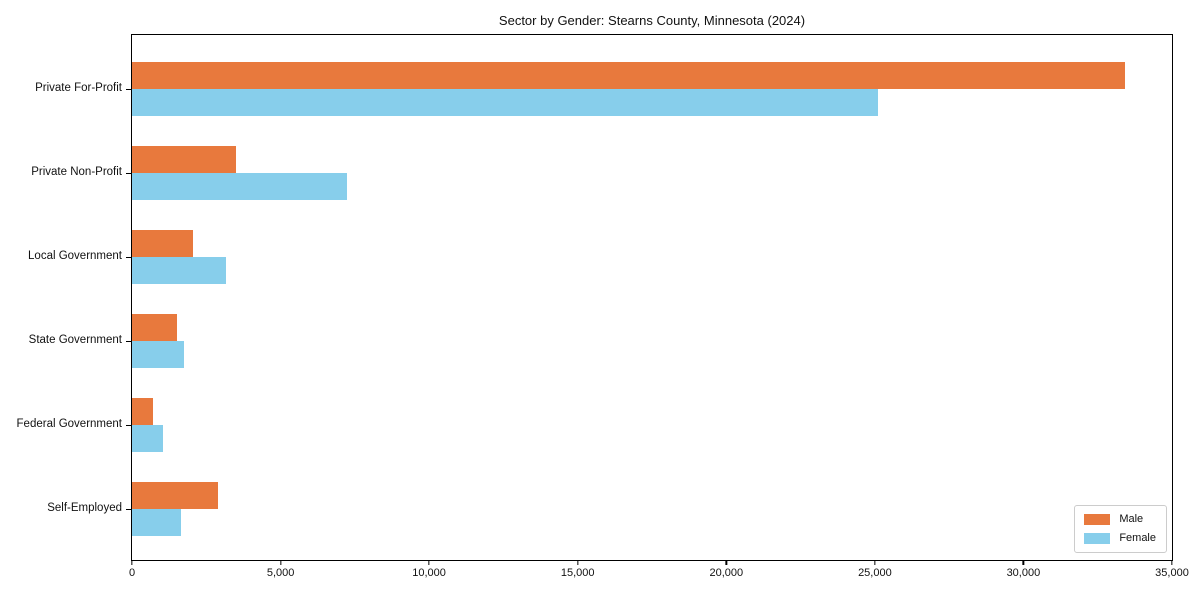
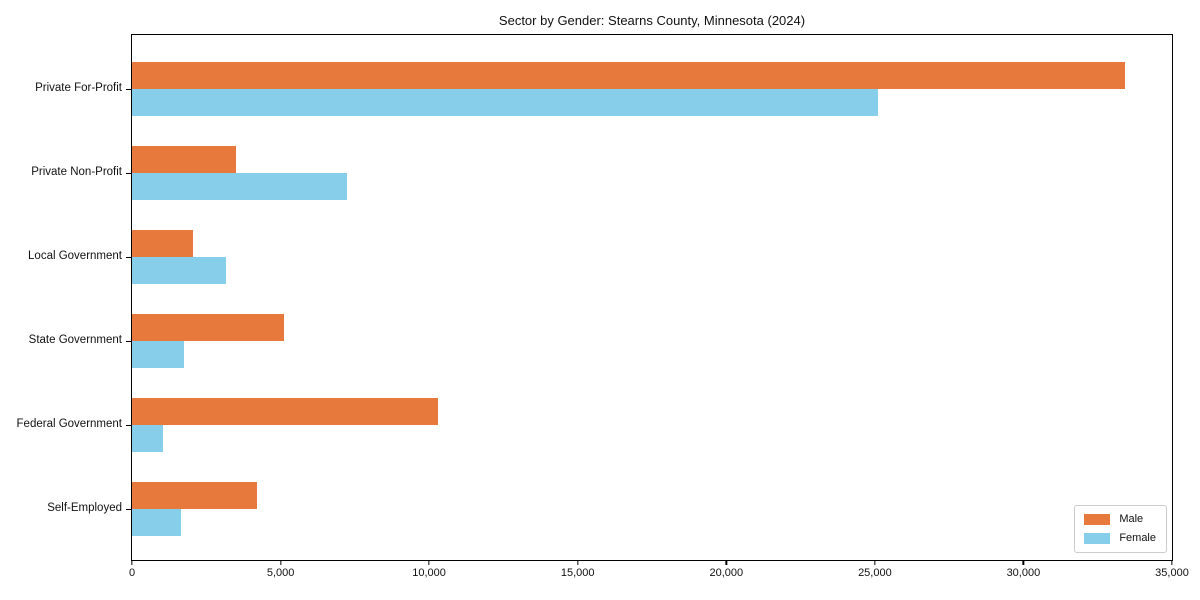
Male/State Government: 1500 -> 5100
Male/Federal Government: 700 -> 10300
Male/Self-Employed: 2900 -> 4200
